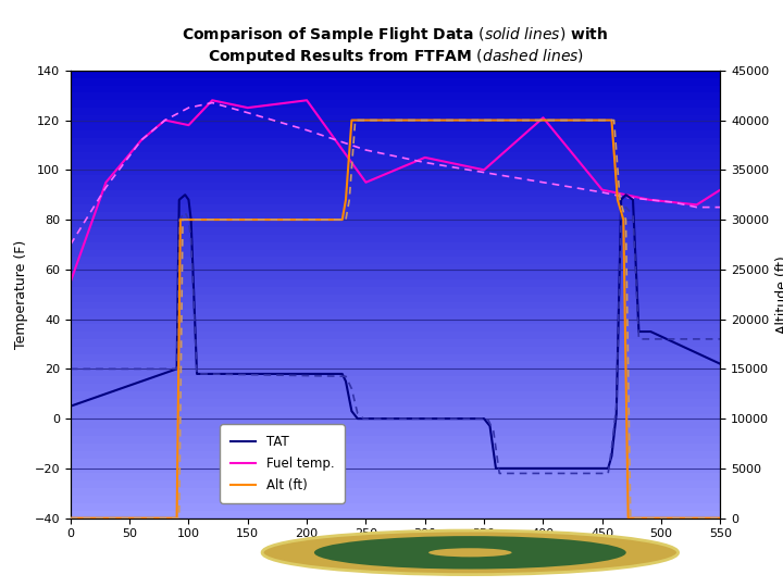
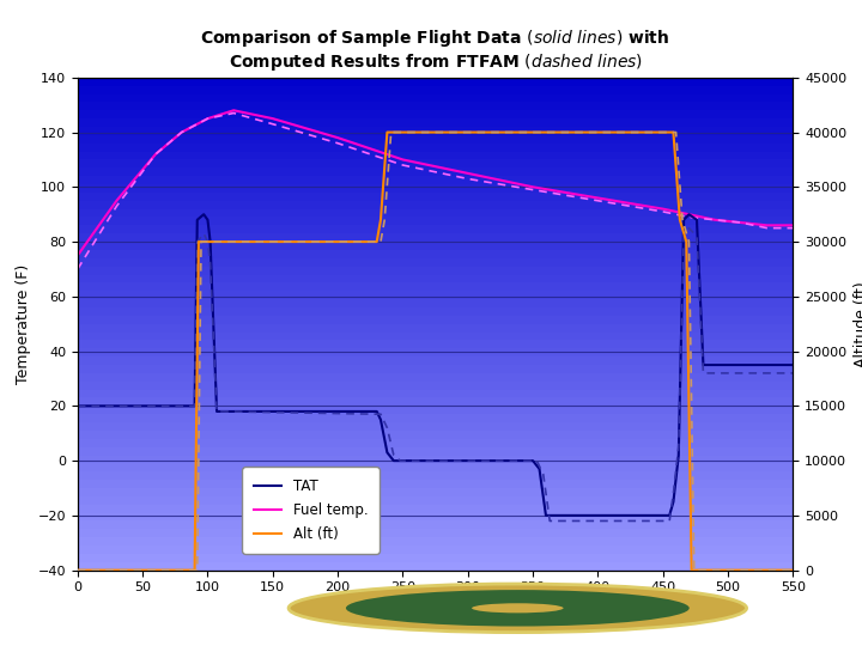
TAT/0: 5 -> 20
Fuel temp./0: 55 -> 75
Fuel temp./100: 118 -> 125
Fuel temp./200: 128 -> 118
Fuel temp./250: 95 -> 110
Fuel temp./400: 121 -> 96
TAT/550: 22 -> 35
Fuel temp./550: 92 -> 86
